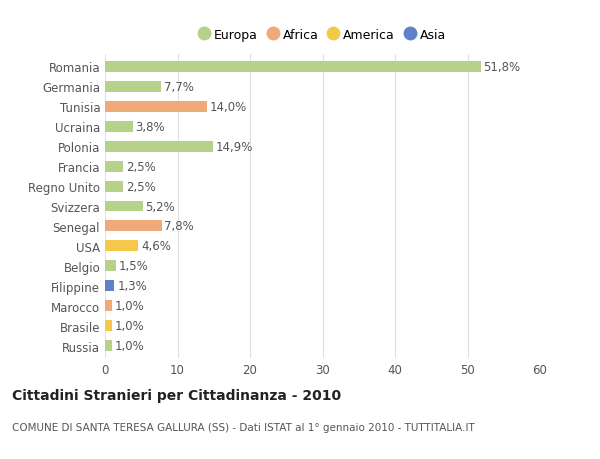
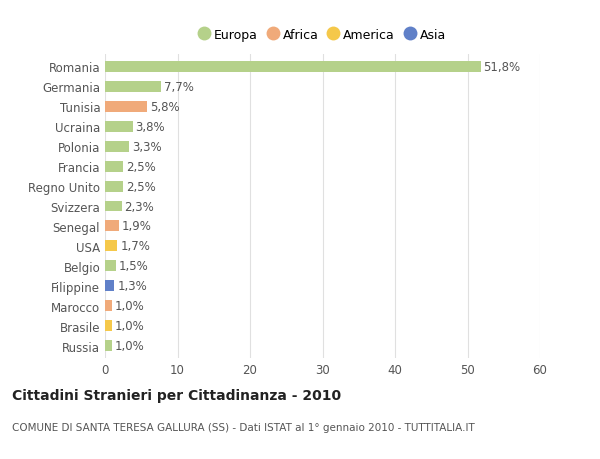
Tunisia: 14,0% -> 5,8%
Polonia: 14,9% -> 3,3%
Svizzera: 5,2% -> 2,3%
Senegal: 7,8% -> 1,9%
USA: 4,6% -> 1,7%
